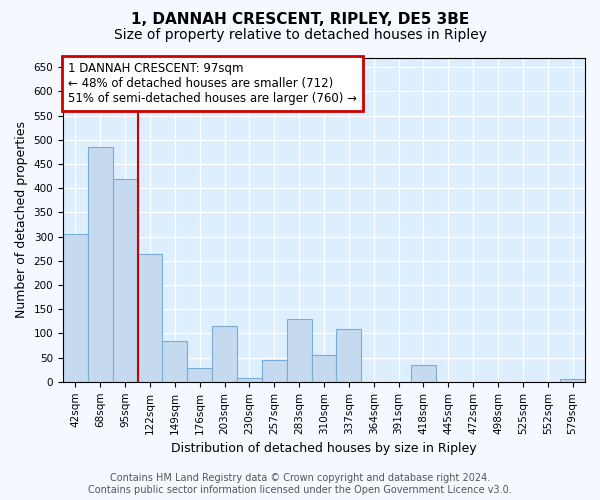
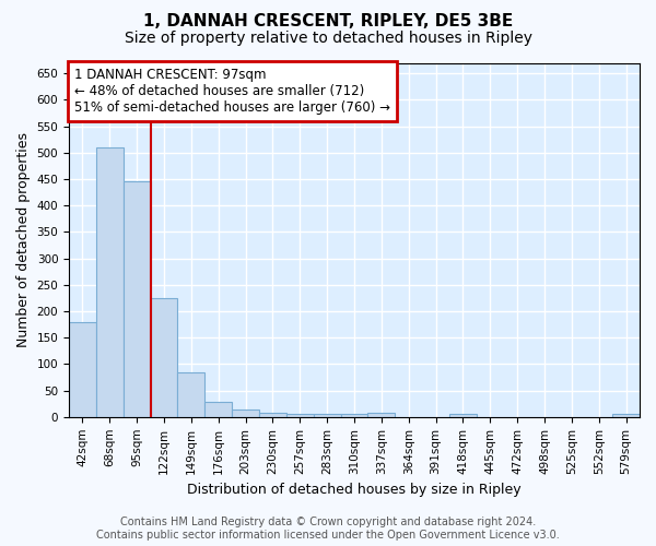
42sqm: 305 -> 180
68sqm: 485 -> 510
95sqm: 420 -> 445
122sqm: 265 -> 225
203sqm: 115 -> 15
257sqm: 45 -> 5
283sqm: 130 -> 5
310sqm: 55 -> 5
337sqm: 110 -> 8
418sqm: 35 -> 5
